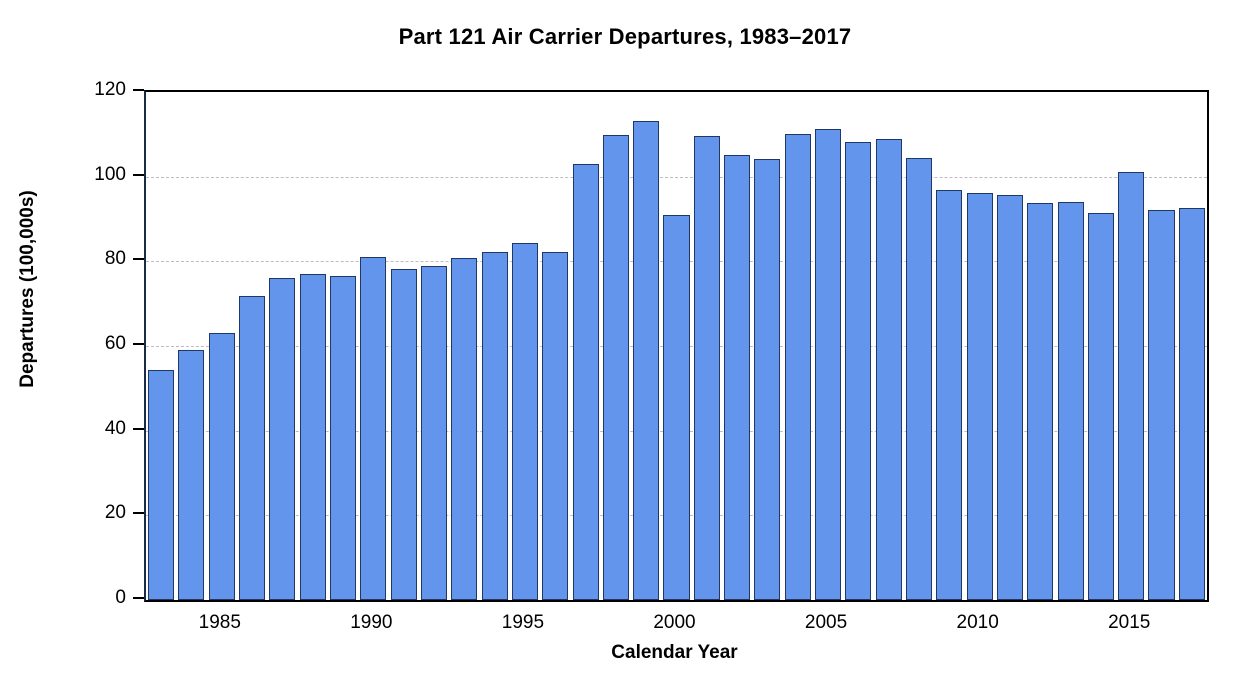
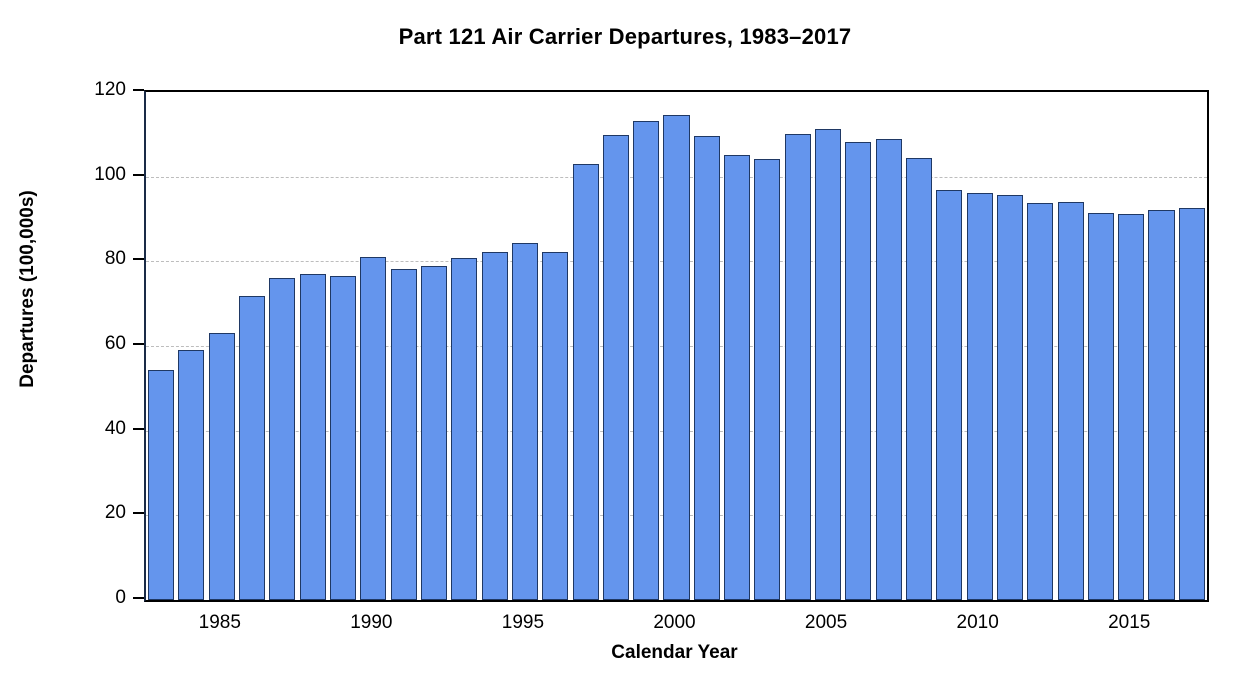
2000: 91 -> 114
2015: 101 -> 91
